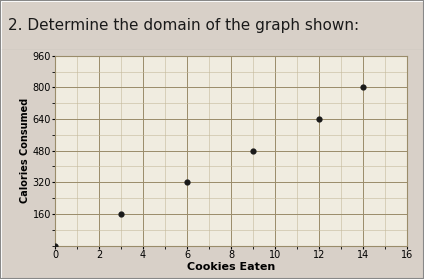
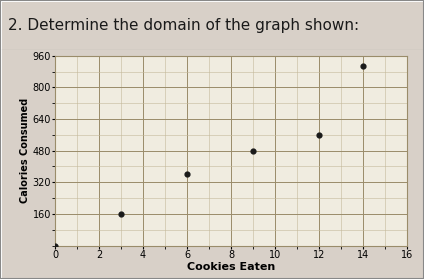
6: 320 -> 360
12: 640 -> 560
14: 800 -> 910
